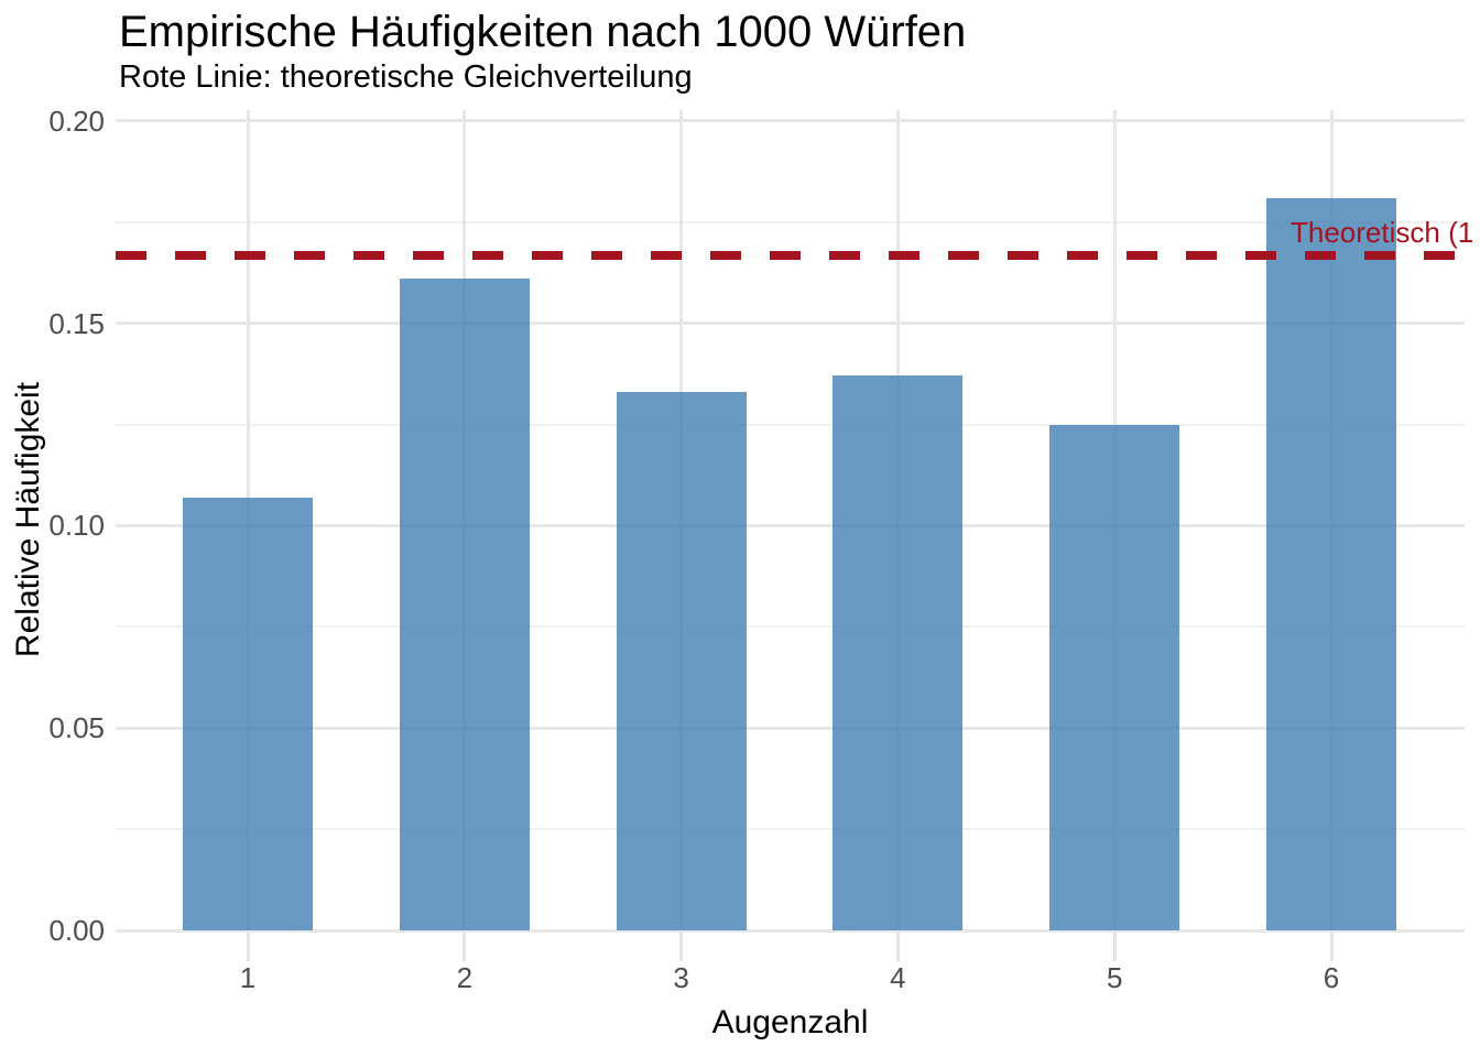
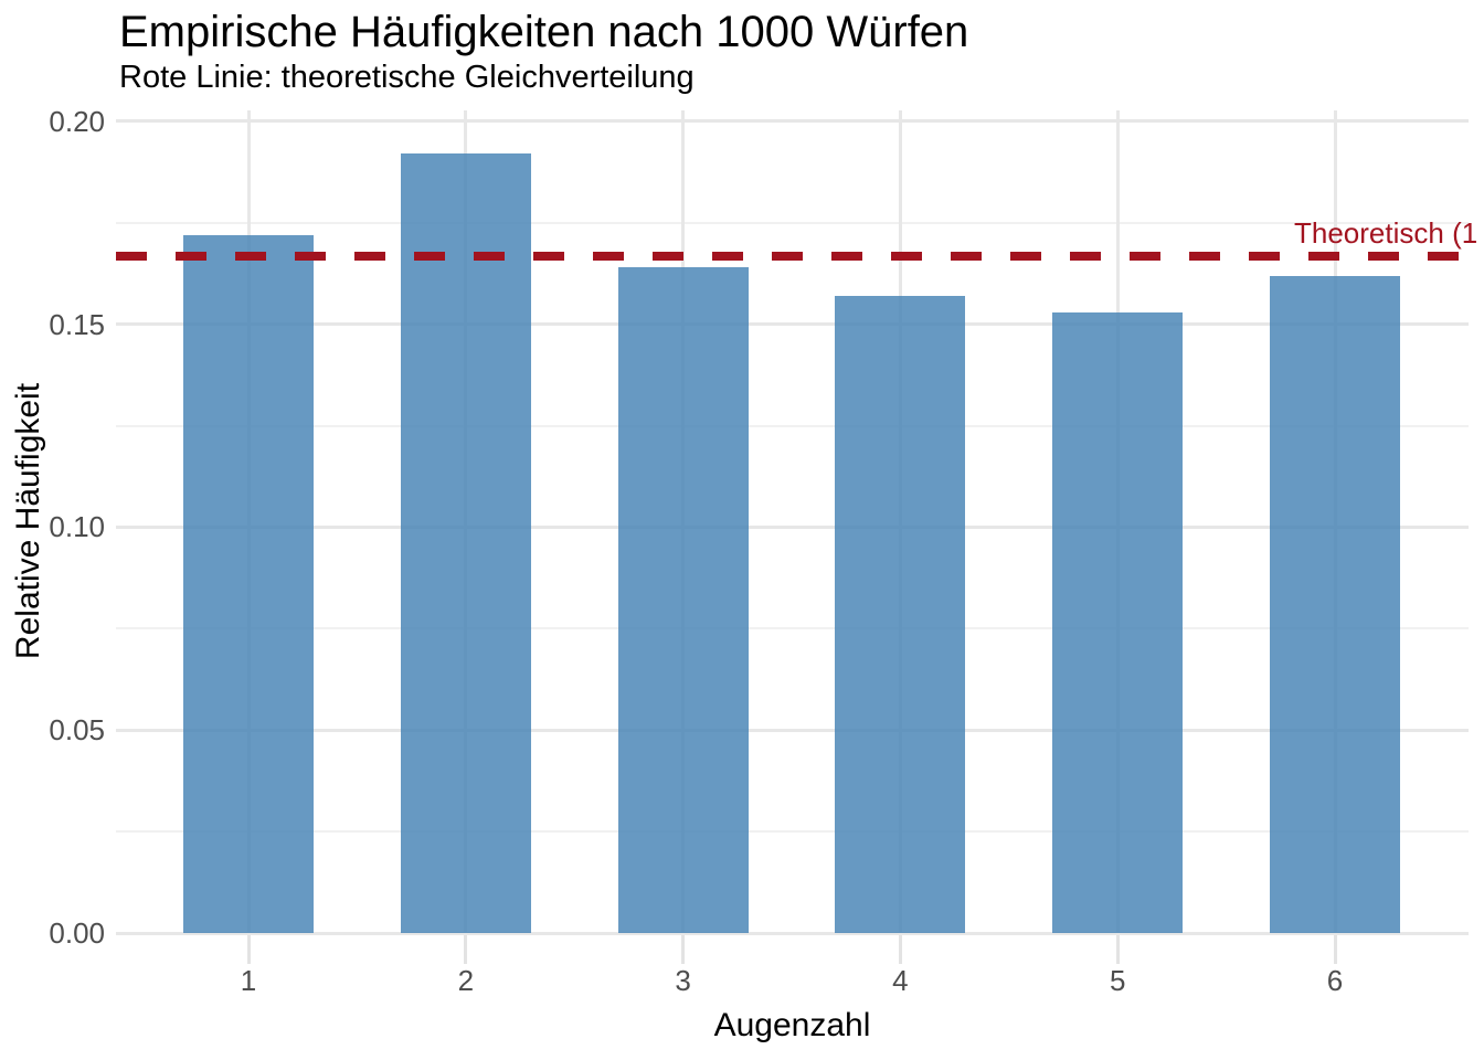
1: 0.107 -> 0.172
2: 0.161 -> 0.192
3: 0.133 -> 0.164
4: 0.137 -> 0.157
5: 0.125 -> 0.153
6: 0.181 -> 0.162
